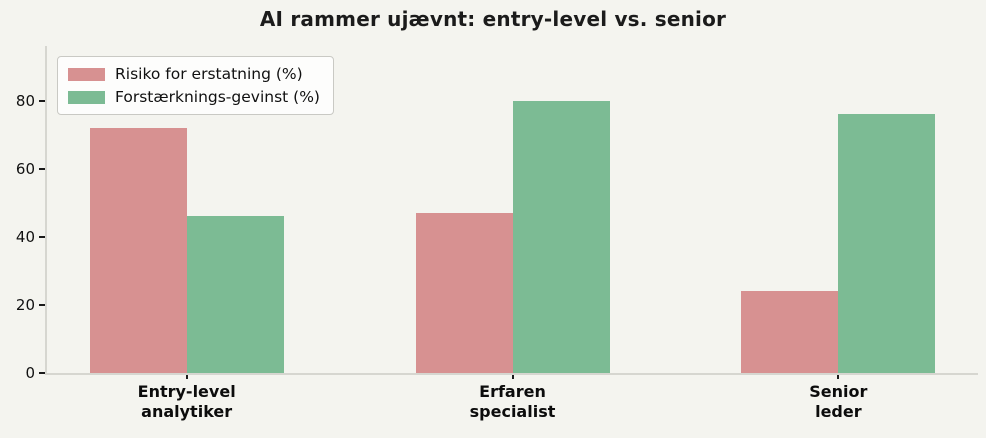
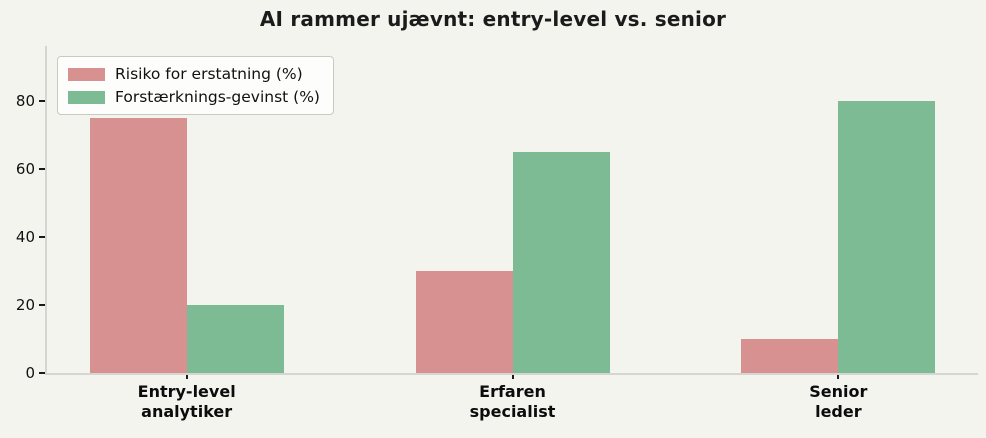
Risiko for erstatning (%)/Entry-level analytiker: 72 -> 75
Forstærknings-gevinst (%)/Entry-level analytiker: 46 -> 20
Risiko for erstatning (%)/Erfaren specialist: 47 -> 30
Forstærknings-gevinst (%)/Erfaren specialist: 80 -> 65
Risiko for erstatning (%)/Senior leder: 24 -> 10
Forstærknings-gevinst (%)/Senior leder: 76 -> 80
